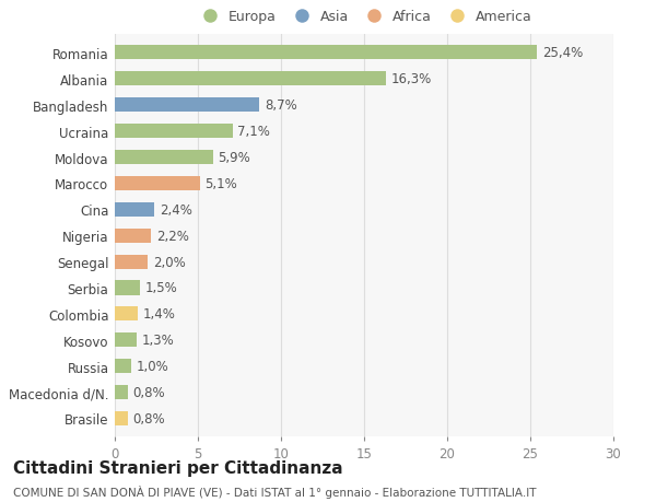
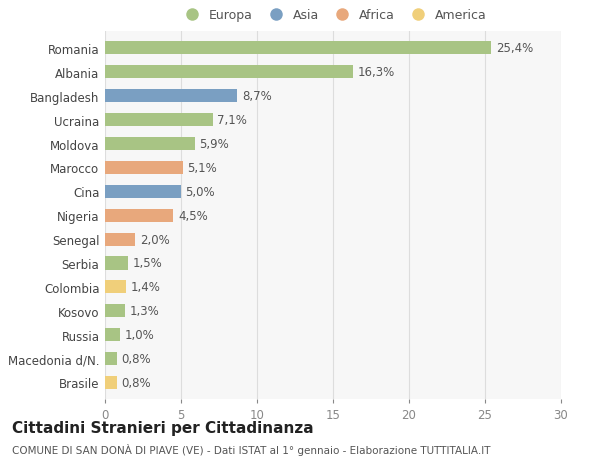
Cina: 2,4% -> 5,0%
Nigeria: 2,2% -> 4,5%
